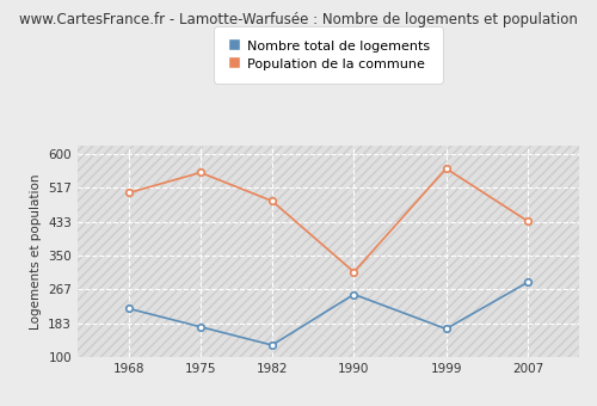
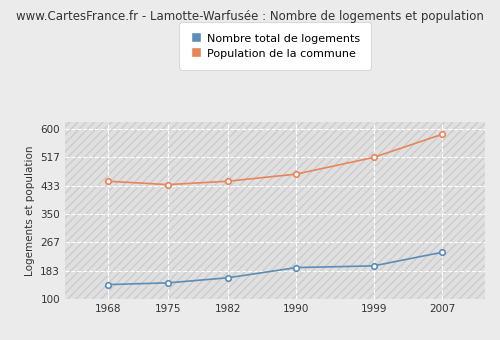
Nombre total de logements/1968: 220 -> 143
Population de la commune/1968: 505 -> 447
Nombre total de logements/1975: 175 -> 148
Population de la commune/1975: 555 -> 437
Nombre total de logements/1982: 130 -> 163
Population de la commune/1982: 485 -> 447
Nombre total de logements/1990: 255 -> 193
Population de la commune/1990: 310 -> 468
Nombre total de logements/1999: 170 -> 198
Population de la commune/1999: 565 -> 517
Nombre total de logements/2007: 285 -> 238
Population de la commune/2007: 435 -> 585
